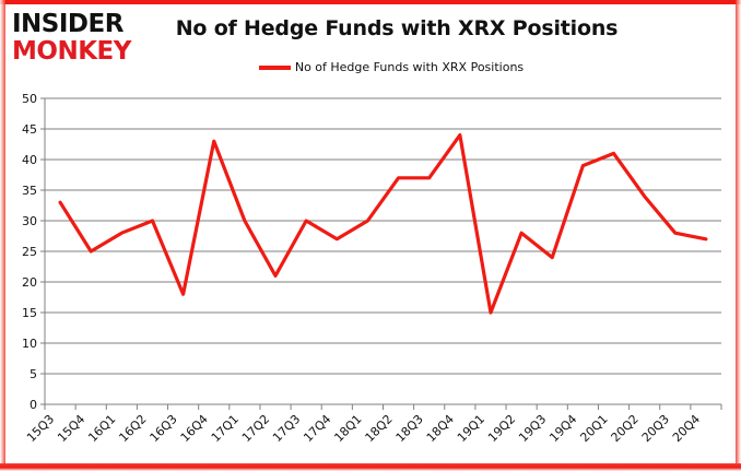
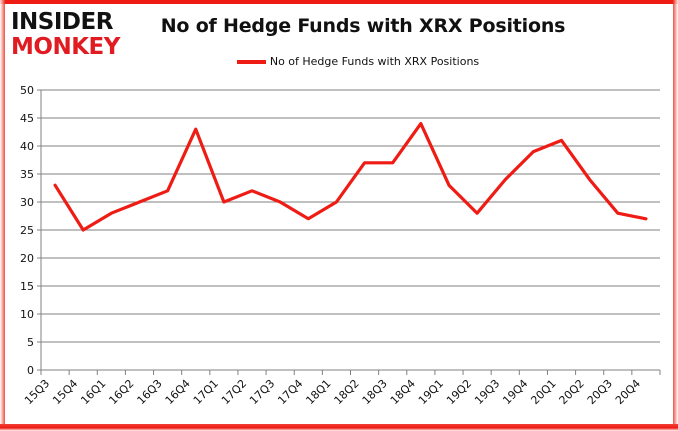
16Q3: 18 -> 32
17Q2: 21 -> 32
19Q1: 15 -> 33
19Q3: 24 -> 34
